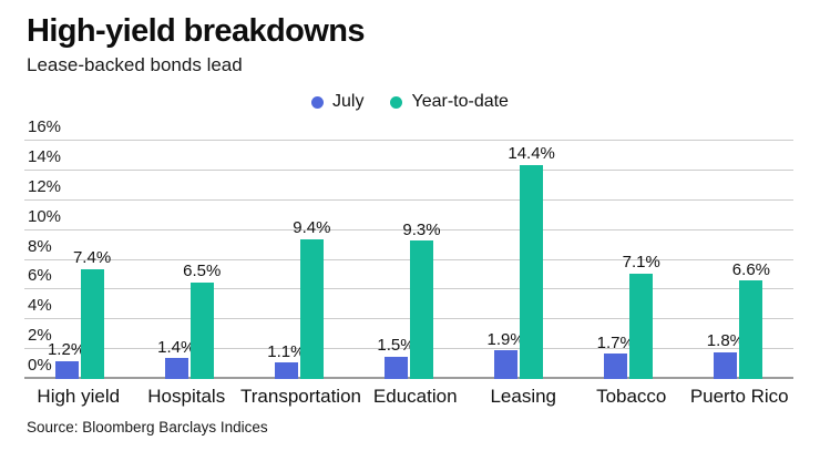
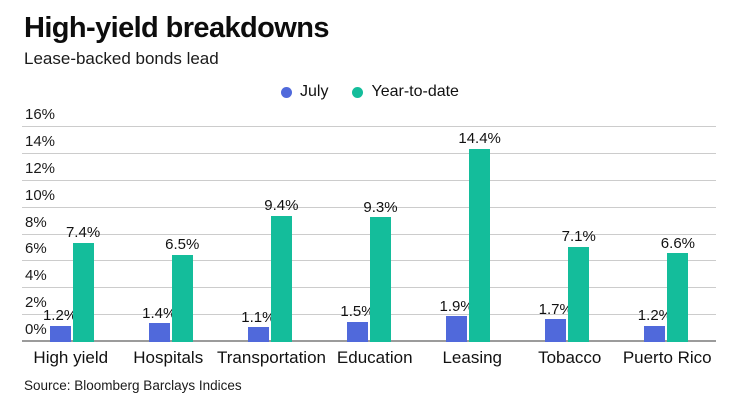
July/Puerto Rico: 1.8% -> 1.2%
